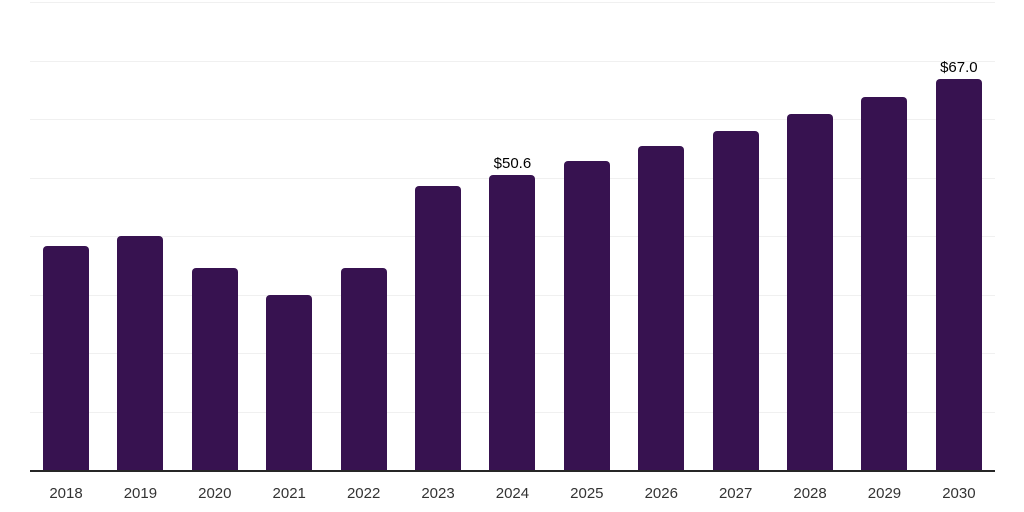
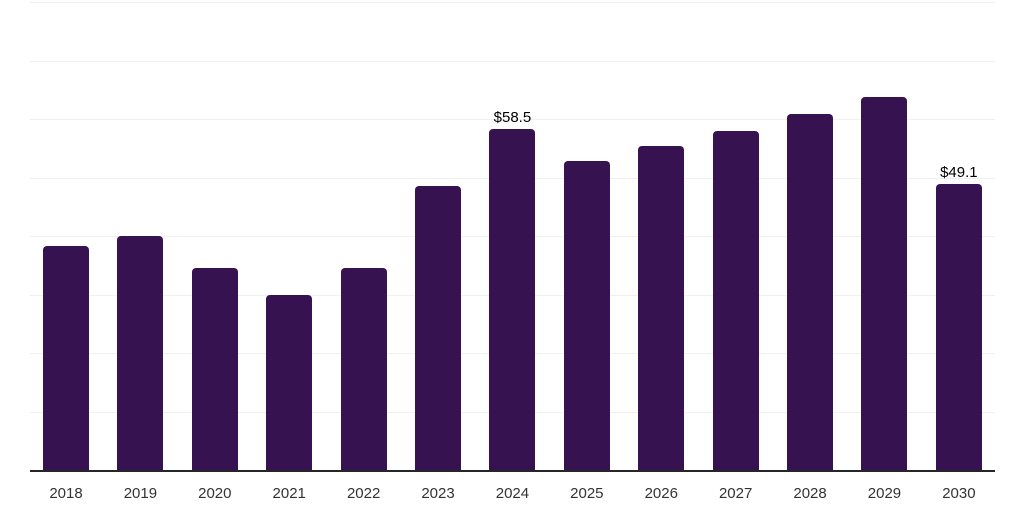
2024: $50.6 -> $58.5
2030: $67.0 -> $49.1
